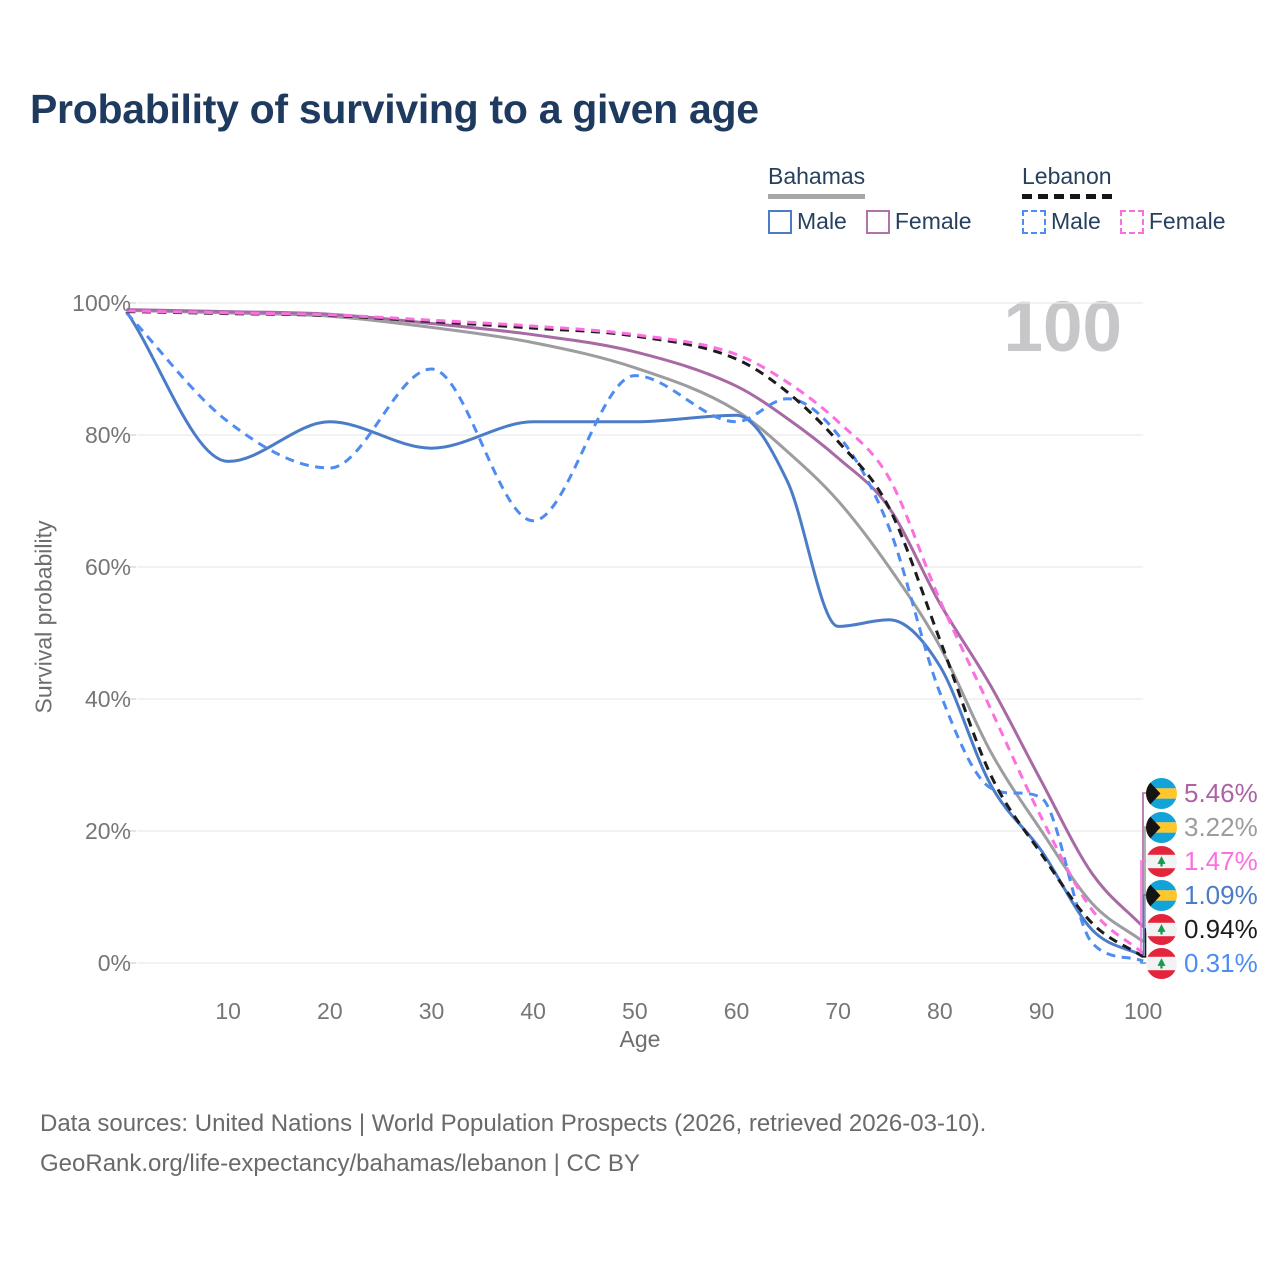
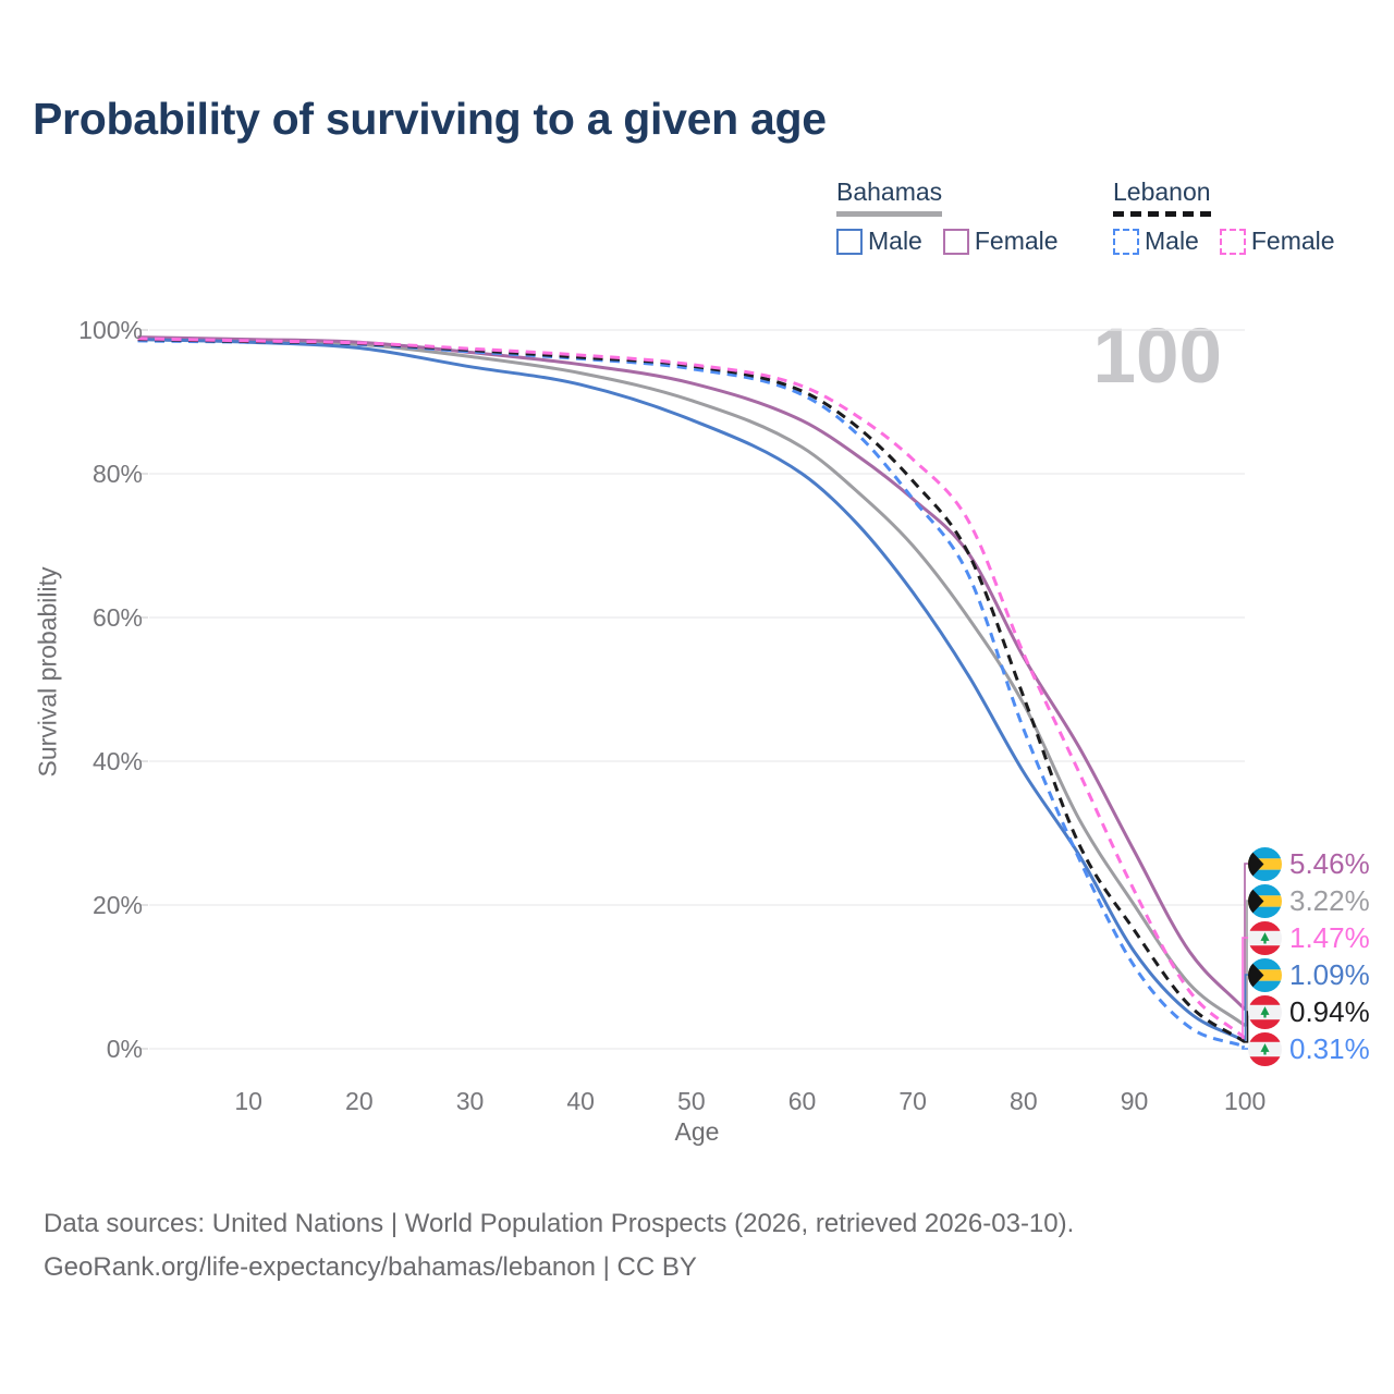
Bahamas Male/10: 76% -> 98%
Lebanon Male/10: 82% -> 98%
Bahamas Male/20: 82% -> 98%
Lebanon Male/20: 75% -> 98%
Bahamas Male/30: 78% -> 95%
Lebanon Male/30: 90% -> 97%
Bahamas Male/40: 82% -> 92%
Lebanon Male/40: 67% -> 96%
Bahamas Male/50: 82% -> 88%
Lebanon Male/50: 89% -> 95%
Bahamas Male/60: 83% -> 80%
Lebanon Male/60: 82% -> 91%
Bahamas Male/70: 51% -> 64%
Lebanon Male/70: 80% -> 76%
Bahamas Male/80: 45% -> 38%
Lebanon Male/80: 41% -> 44%
Bahamas Male/90: 17% -> 14%
Lebanon Male/90: 25% -> 12%
